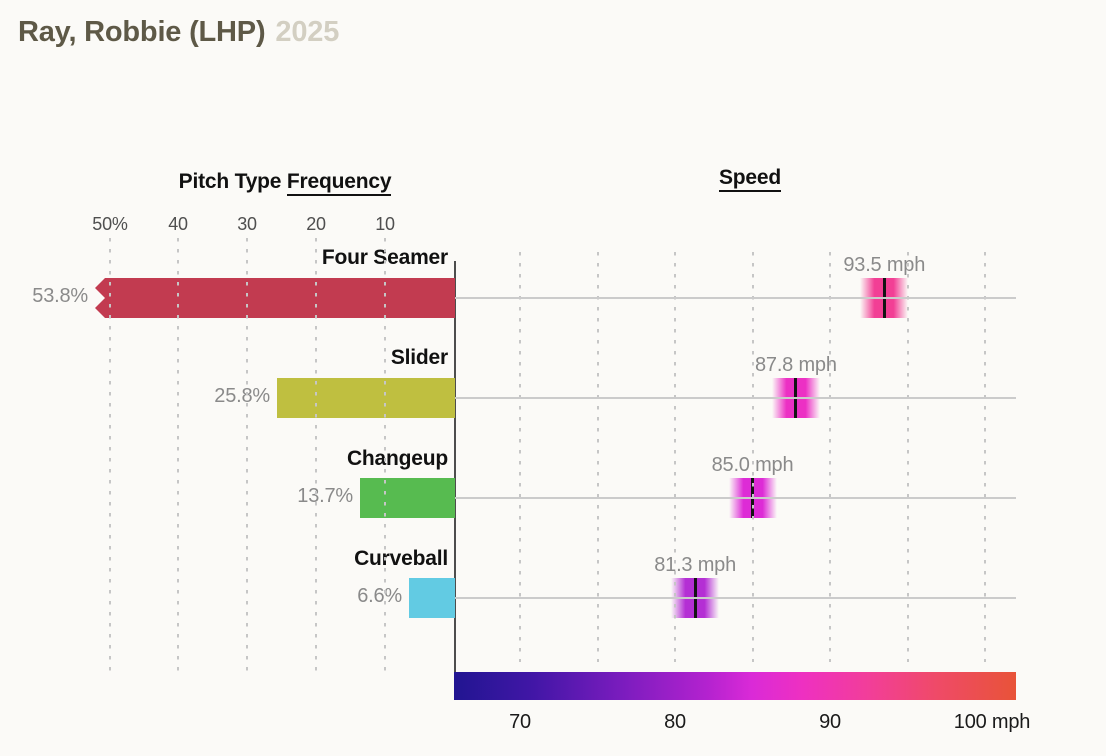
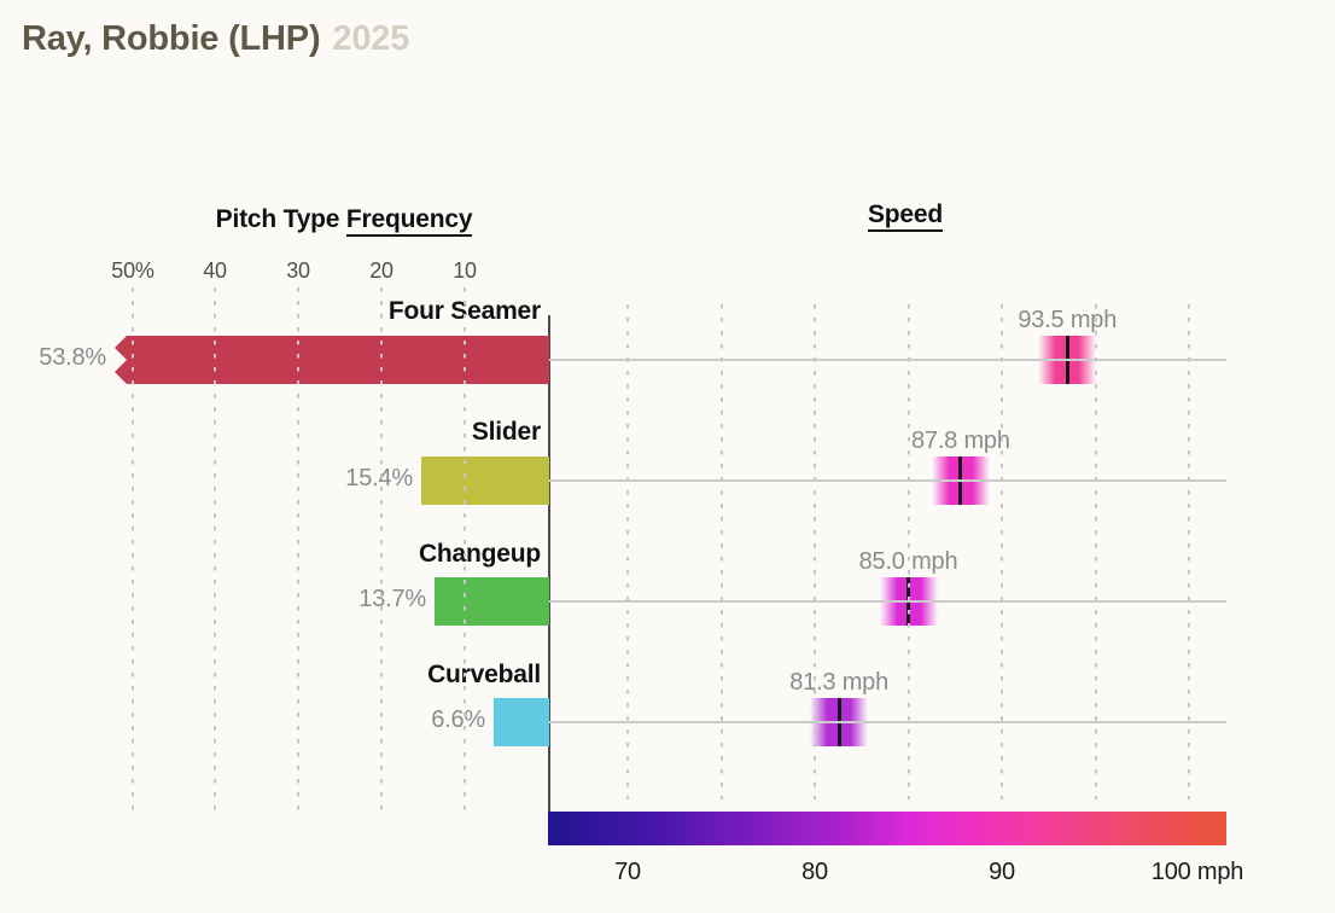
Pitch Type Frequency/Slider: 25.8% -> 15.4%
